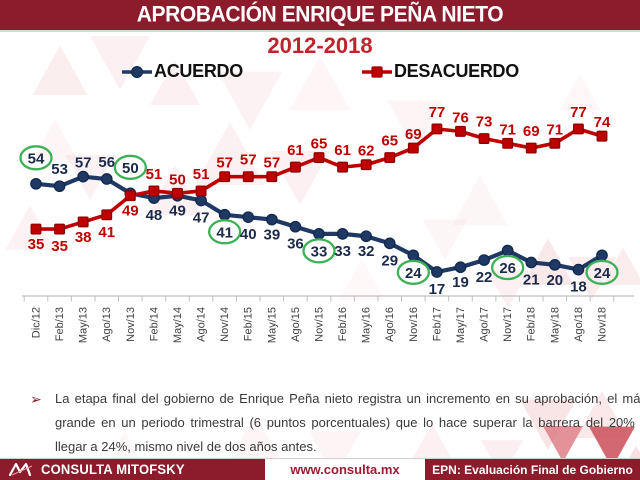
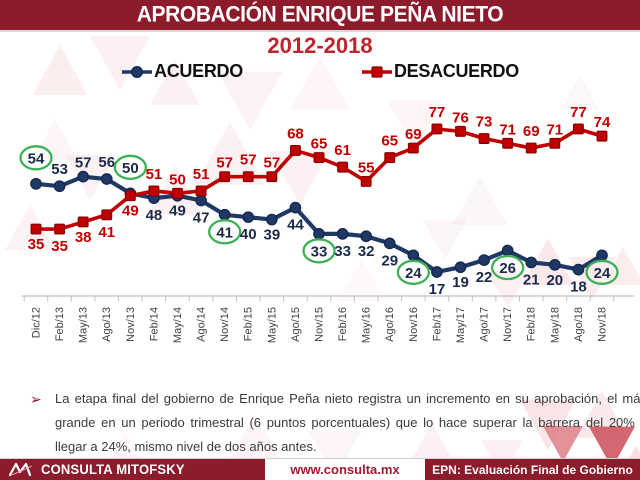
ACUERDO/Ago/15: 36 -> 44
DESACUERDO/Ago/15: 61 -> 68
DESACUERDO/May/16: 62 -> 55
